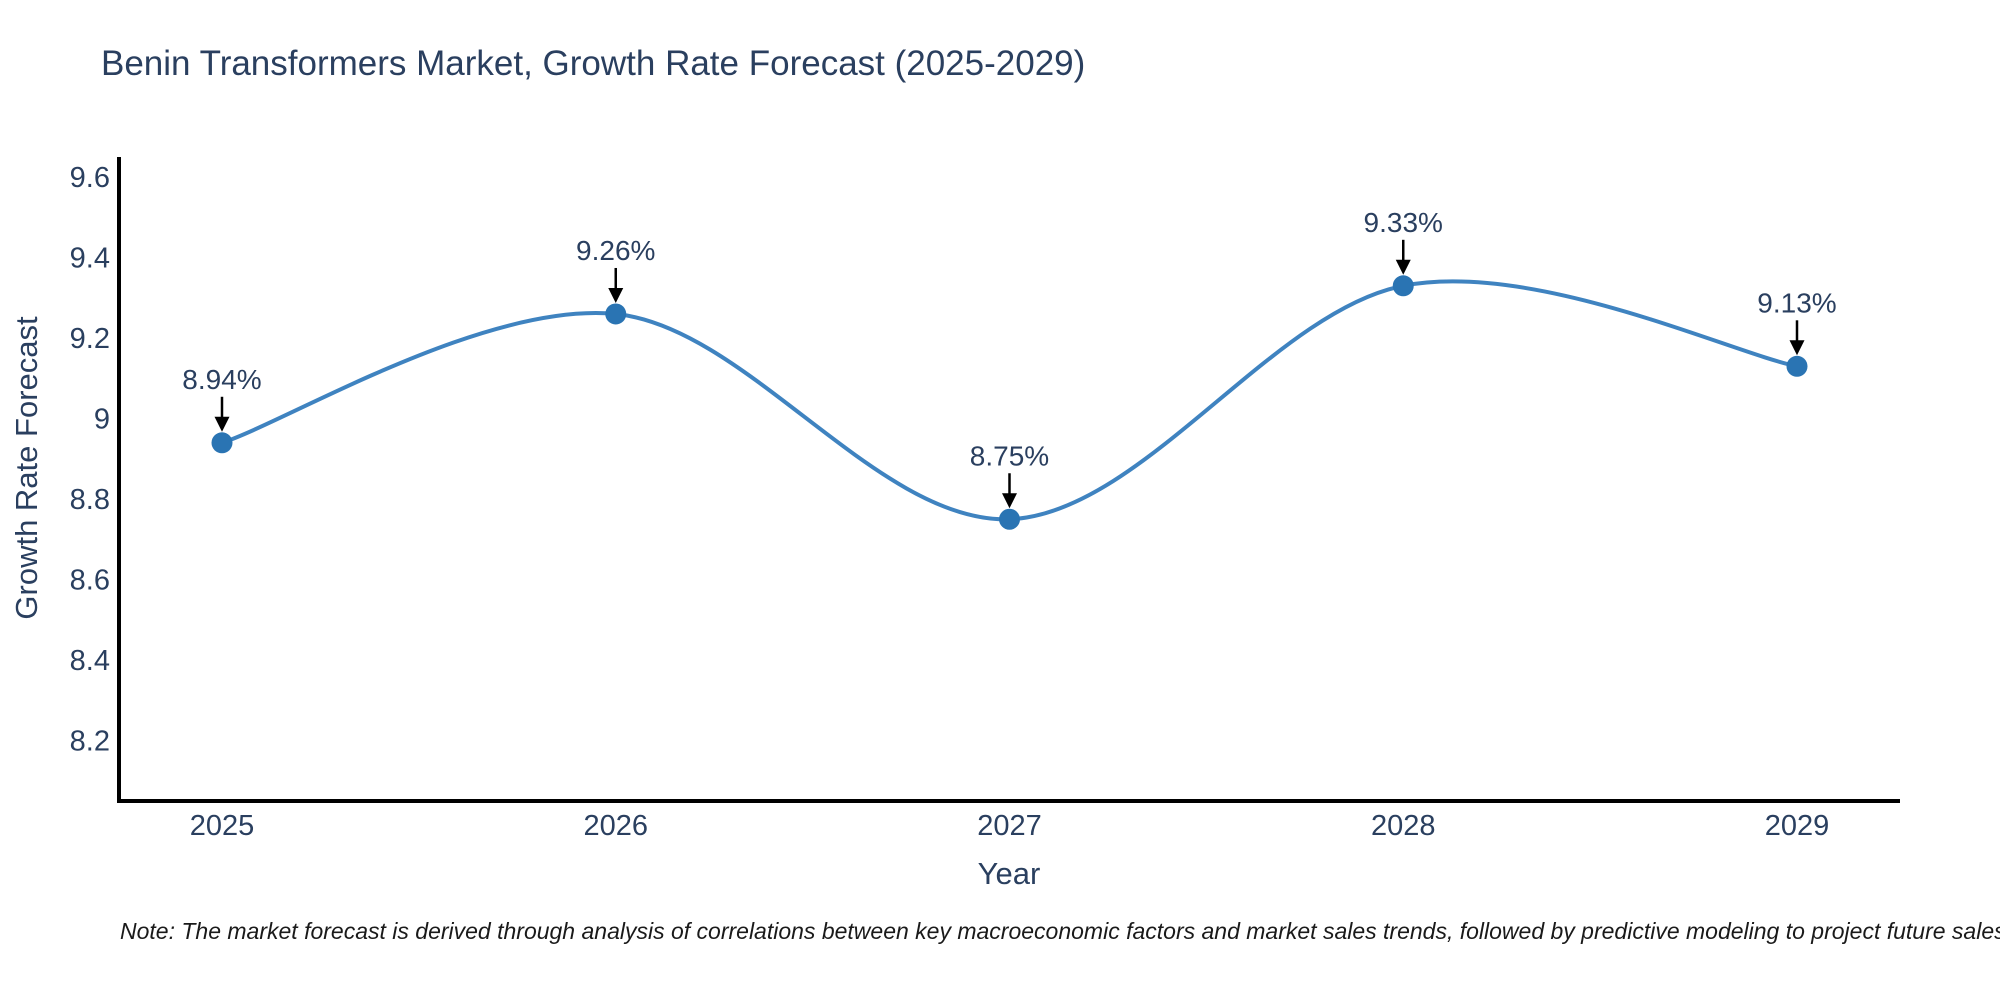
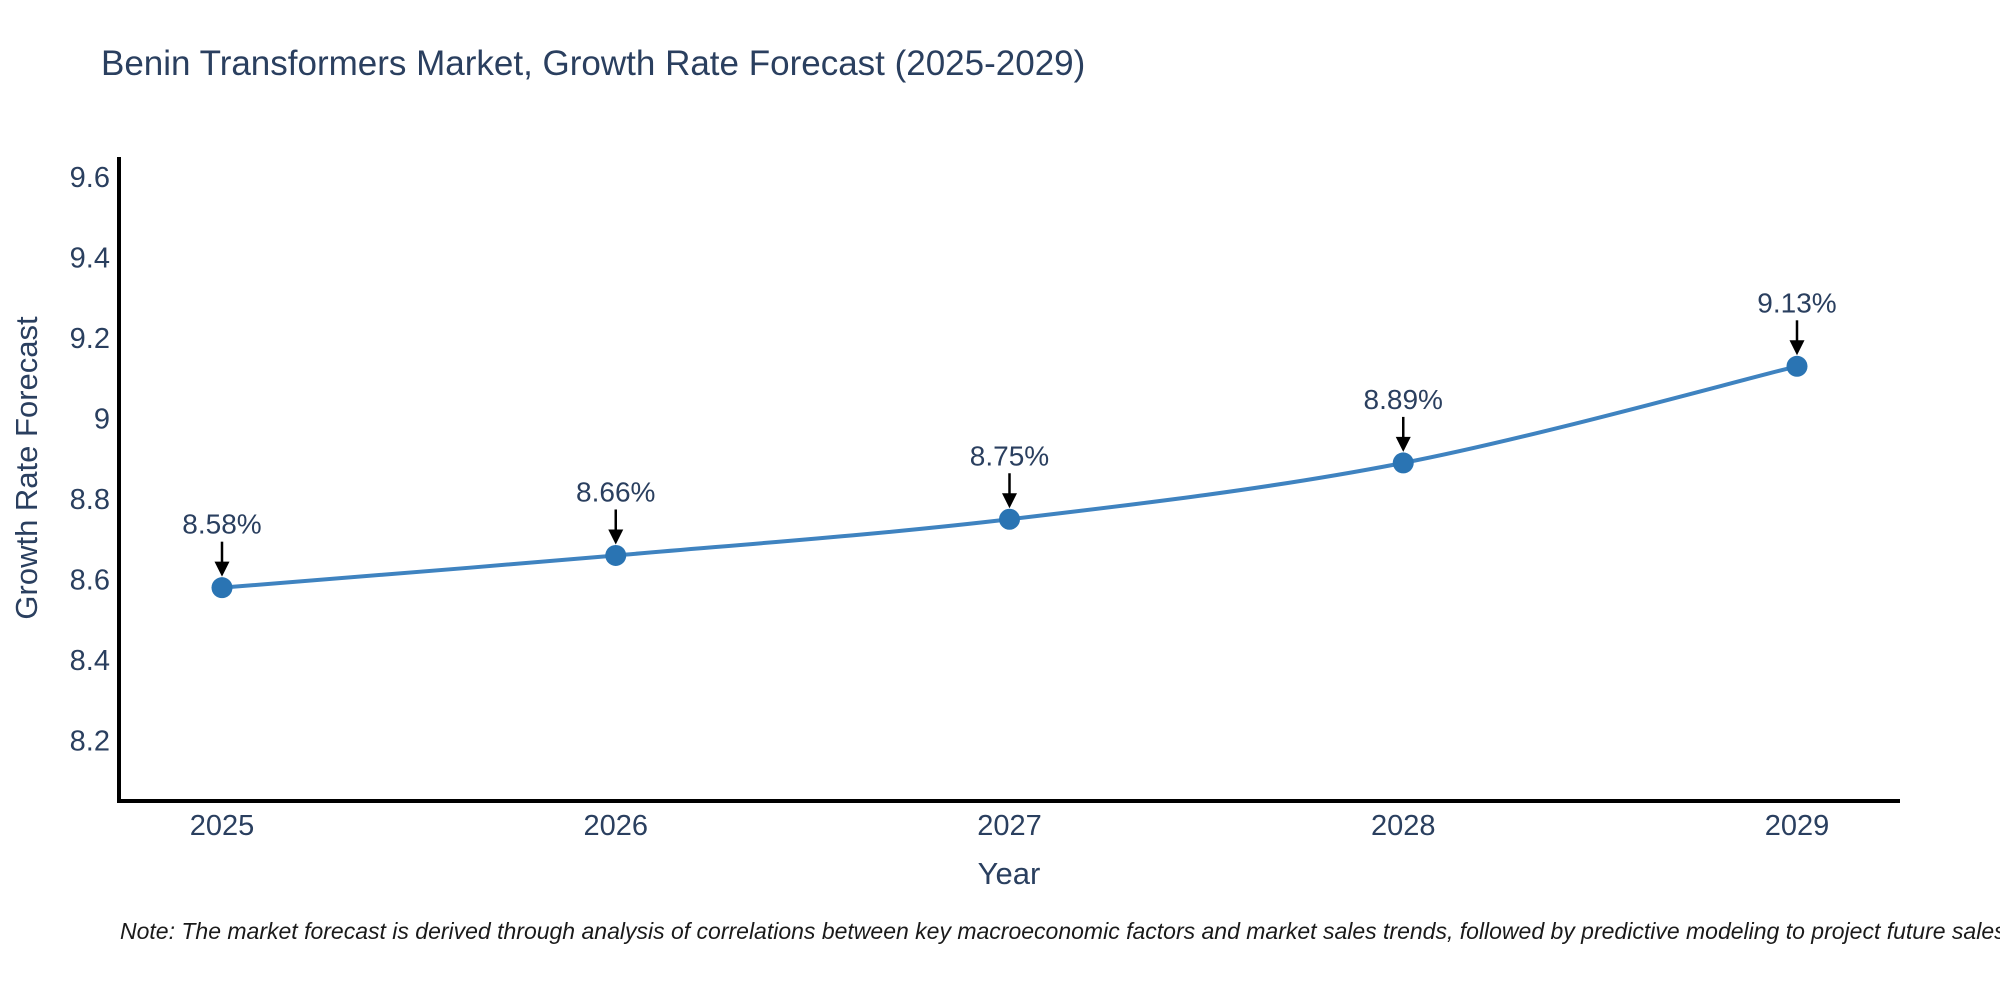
2025: 8.94% -> 8.58%
2026: 9.26% -> 8.66%
2028: 9.33% -> 8.89%
